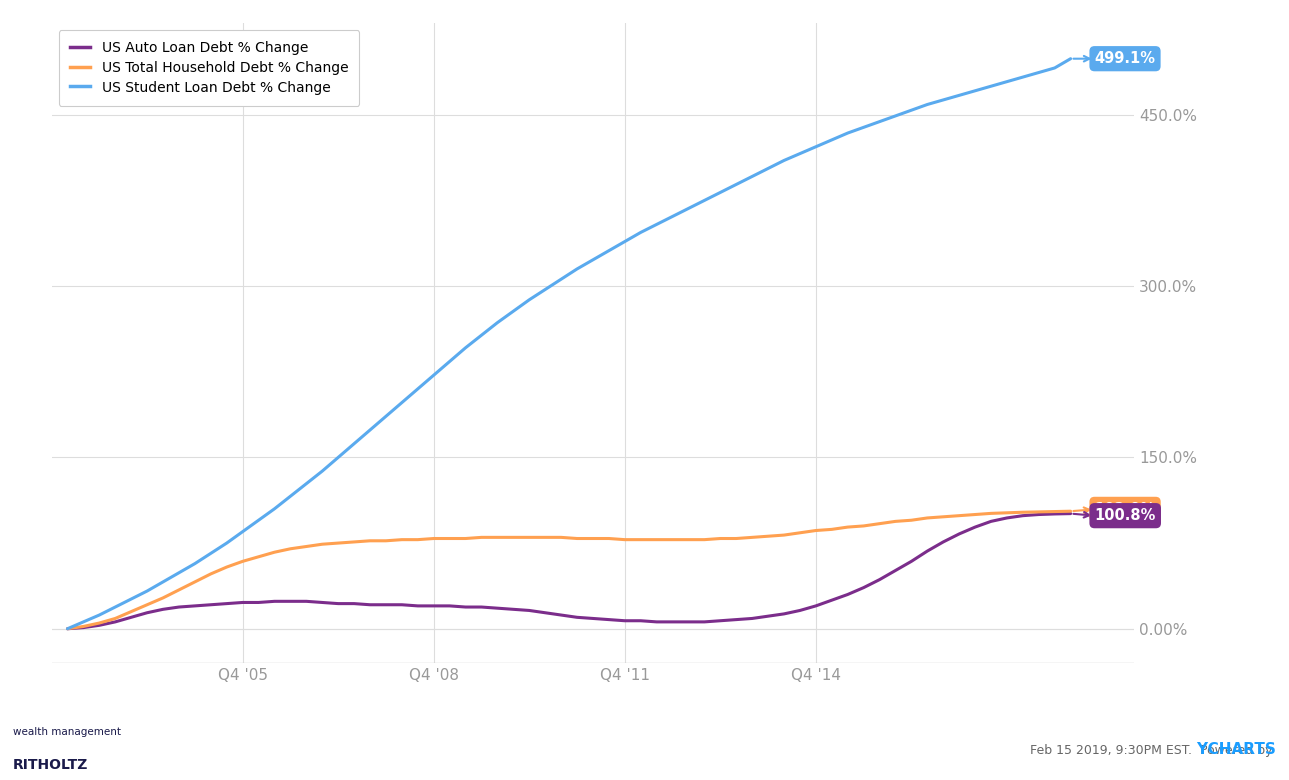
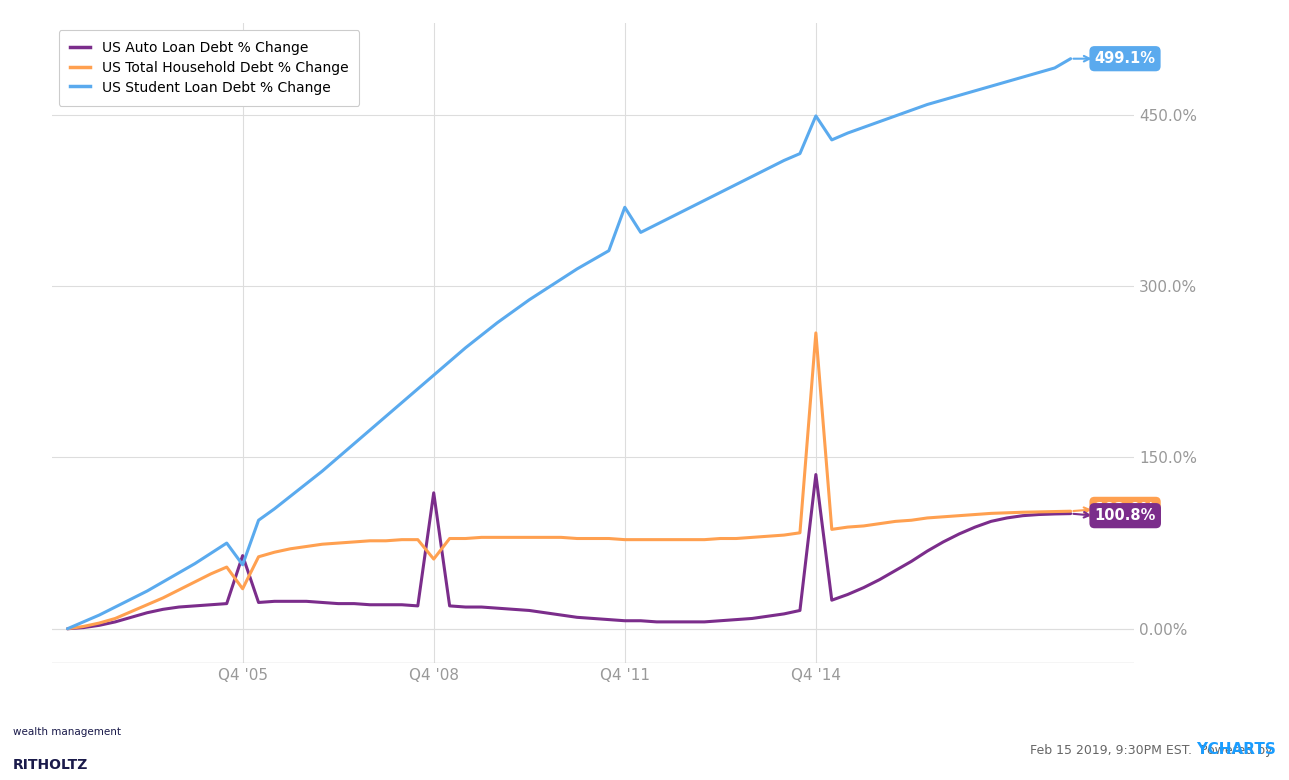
US Auto Loan Debt % Change/Q4 '05: 23% -> 64%
US Total Household Debt % Change/Q4 '05: 59% -> 35%
US Student Loan Debt % Change/Q4 '05: 85% -> 56%
US Auto Loan Debt % Change/Q4 '08: 20% -> 119%
US Total Household Debt % Change/Q4 '08: 79% -> 61%
US Student Loan Debt % Change/Q4 '11: 339% -> 369%
US Auto Loan Debt % Change/Q4 '14: 20% -> 135%
US Total Household Debt % Change/Q4 '14: 86% -> 259%
US Student Loan Debt % Change/Q4 '14: 422% -> 449%
